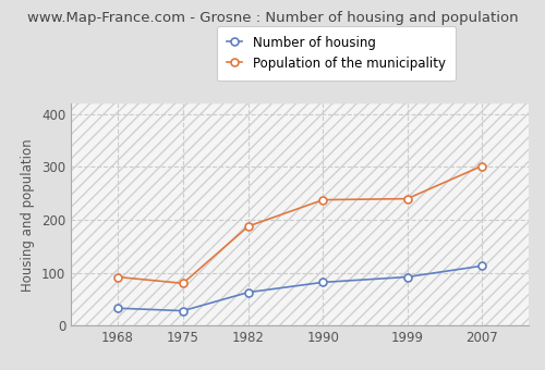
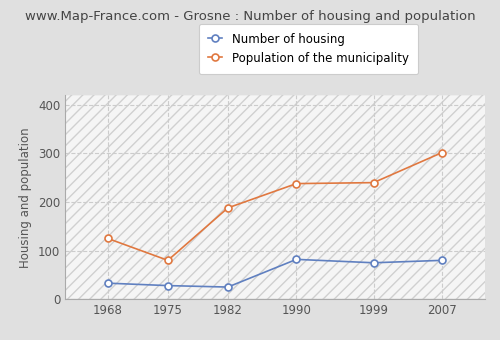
Population of the municipality/1968: 92 -> 125
Number of housing/1982: 63 -> 25
Number of housing/1999: 92 -> 75
Number of housing/2007: 113 -> 80
